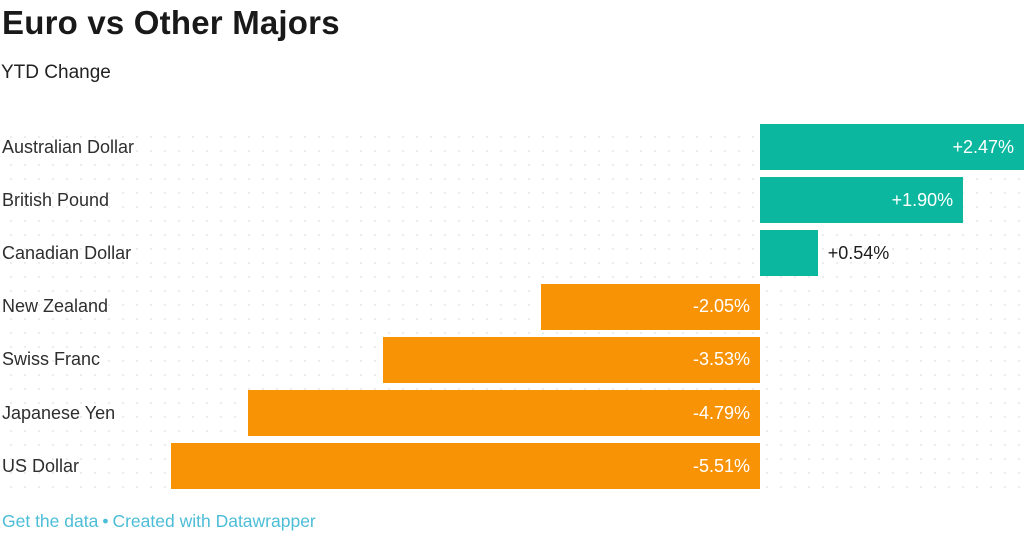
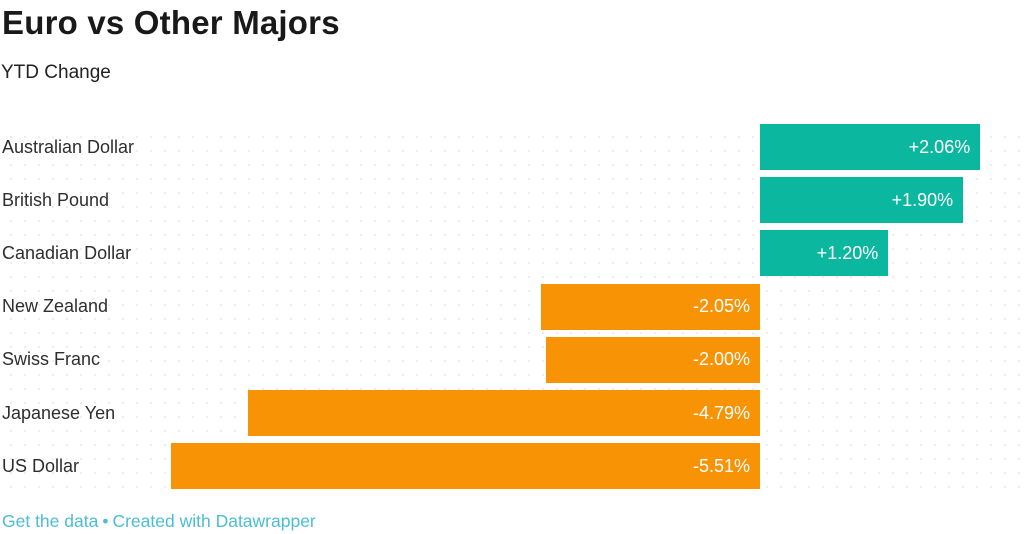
Australian Dollar: +2.47% -> +2.06%
Canadian Dollar: +0.54% -> +1.20%
Swiss Franc: -3.53% -> -2.00%
